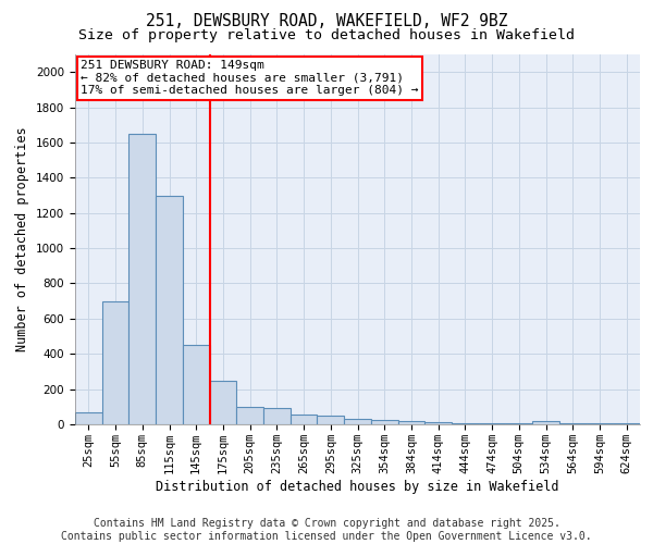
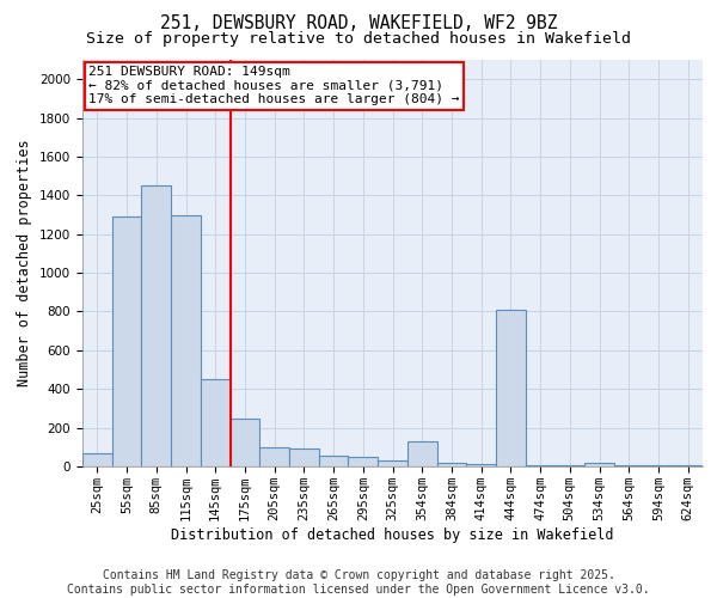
55sqm: 700 -> 1290
85sqm: 1650 -> 1450
354sqm: 20 -> 130
444sqm: 0 -> 810
